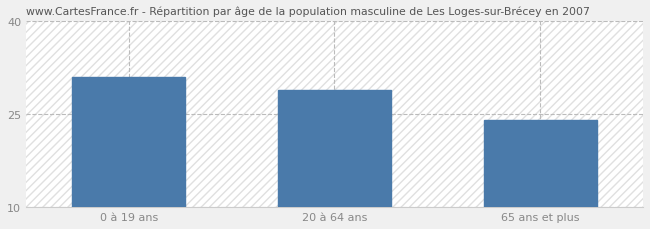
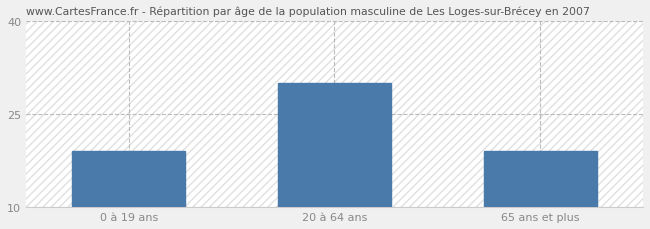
0 à 19 ans: 31 -> 19
20 à 64 ans: 29 -> 30
65 ans et plus: 24 -> 19
